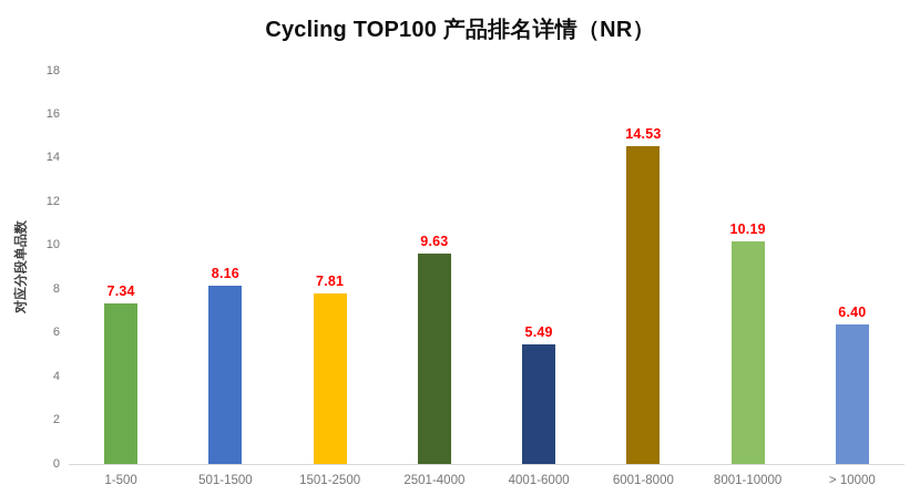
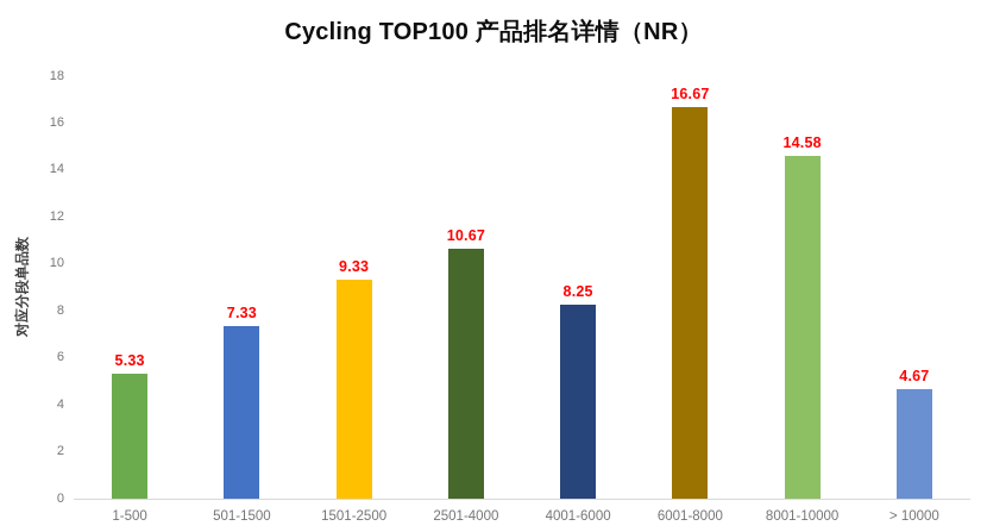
1-500: 7.34 -> 5.33
501-1500: 8.16 -> 7.33
1501-2500: 7.81 -> 9.33
2501-4000: 9.63 -> 10.67
4001-6000: 5.49 -> 8.25
6001-8000: 14.53 -> 16.67
8001-10000: 10.19 -> 14.58
> 10000: 6.40 -> 4.67
